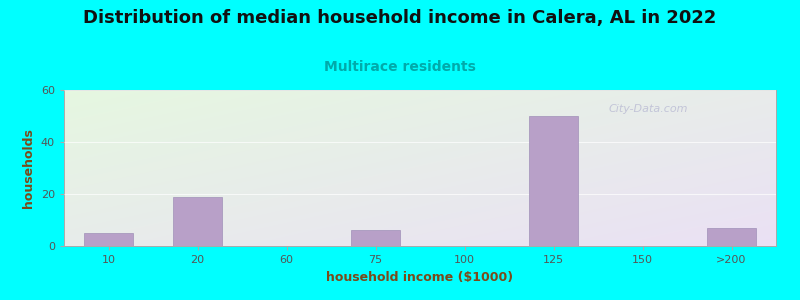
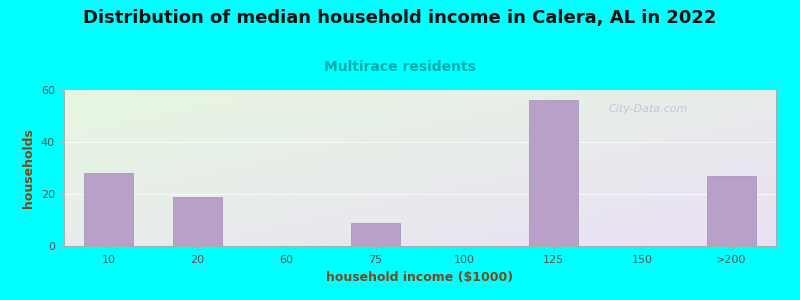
10: 5 -> 28
75: 6 -> 9
125: 50 -> 56
>200: 7 -> 27
